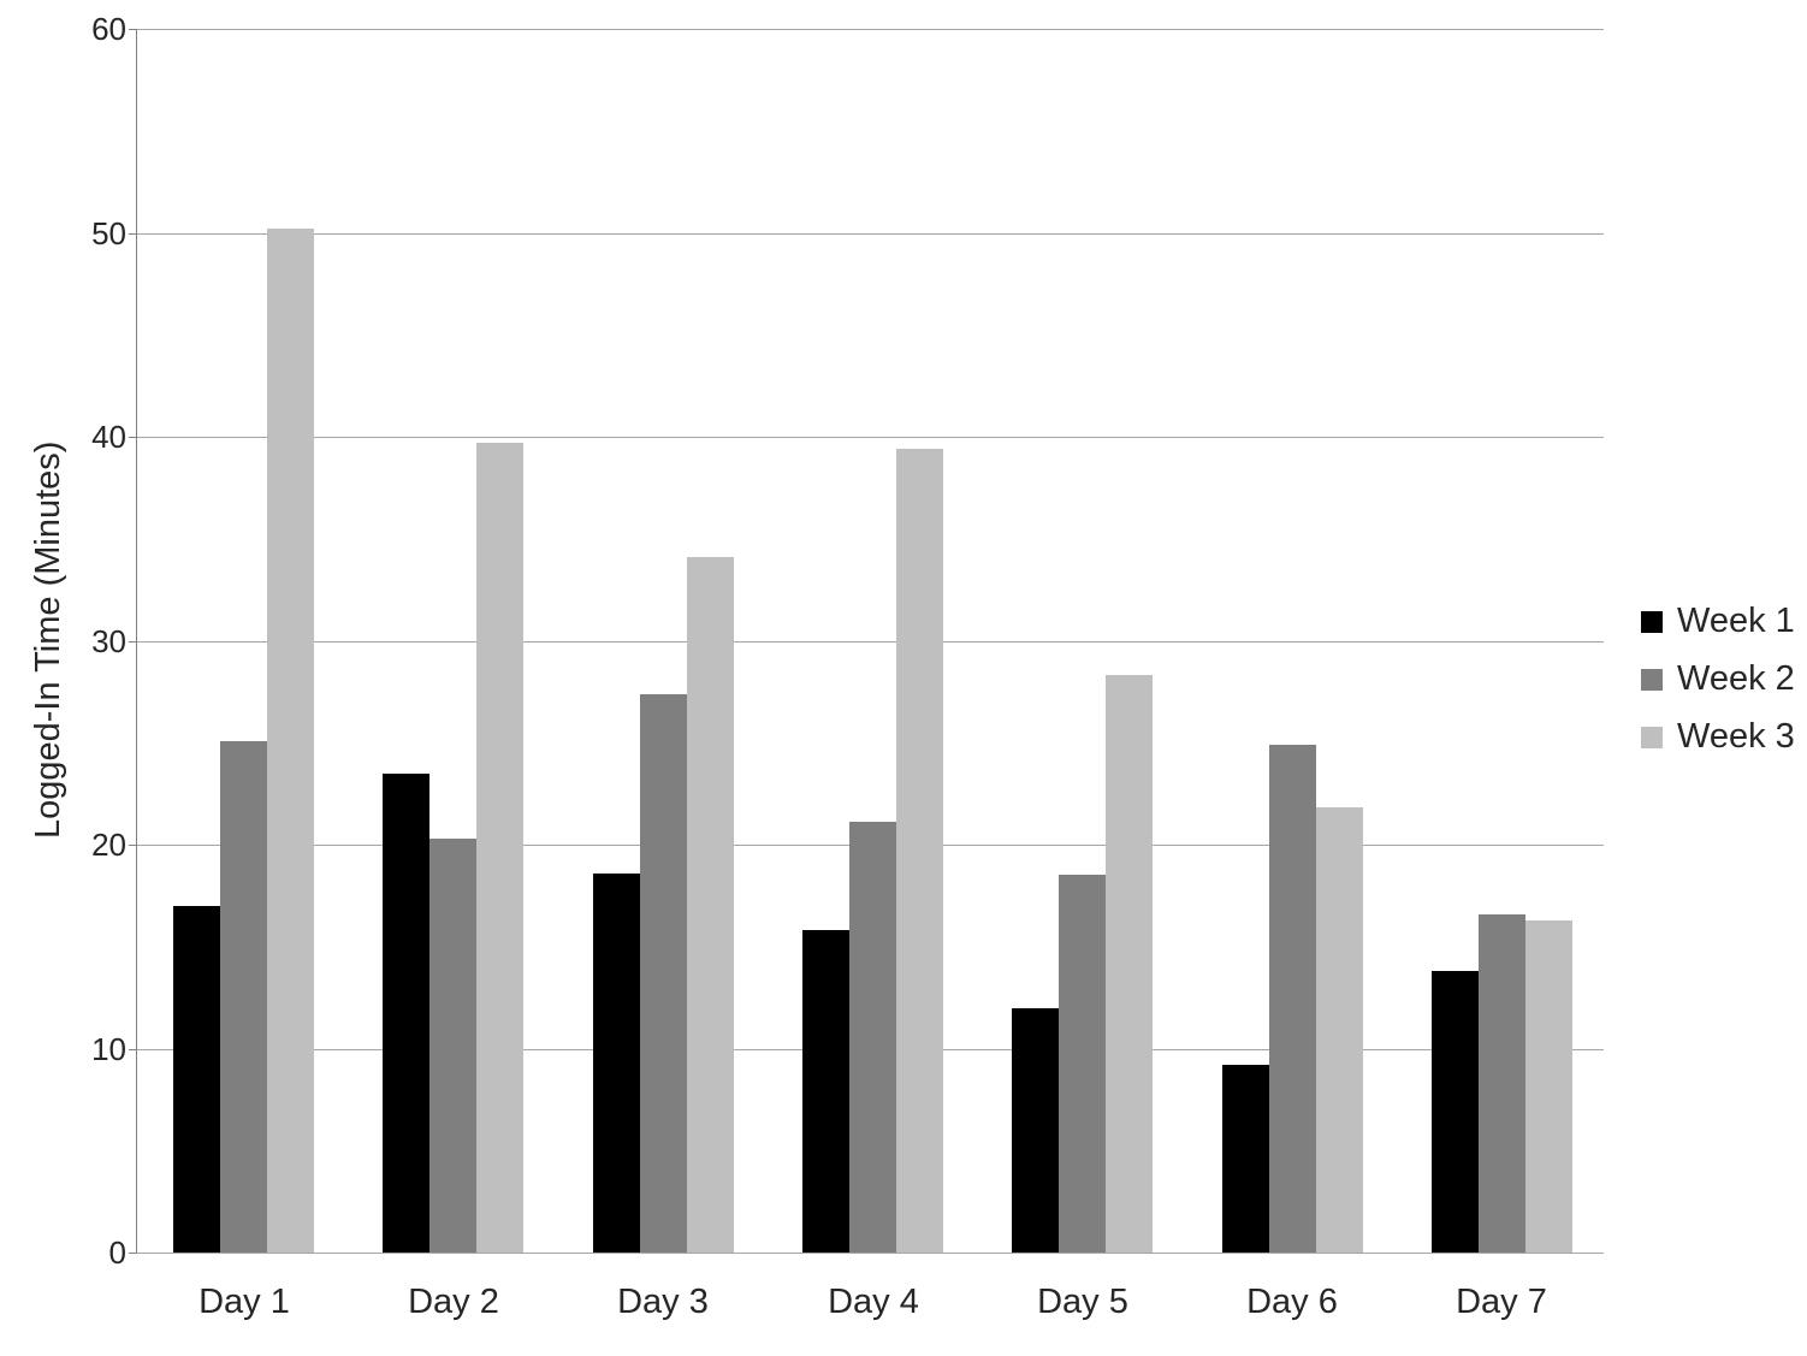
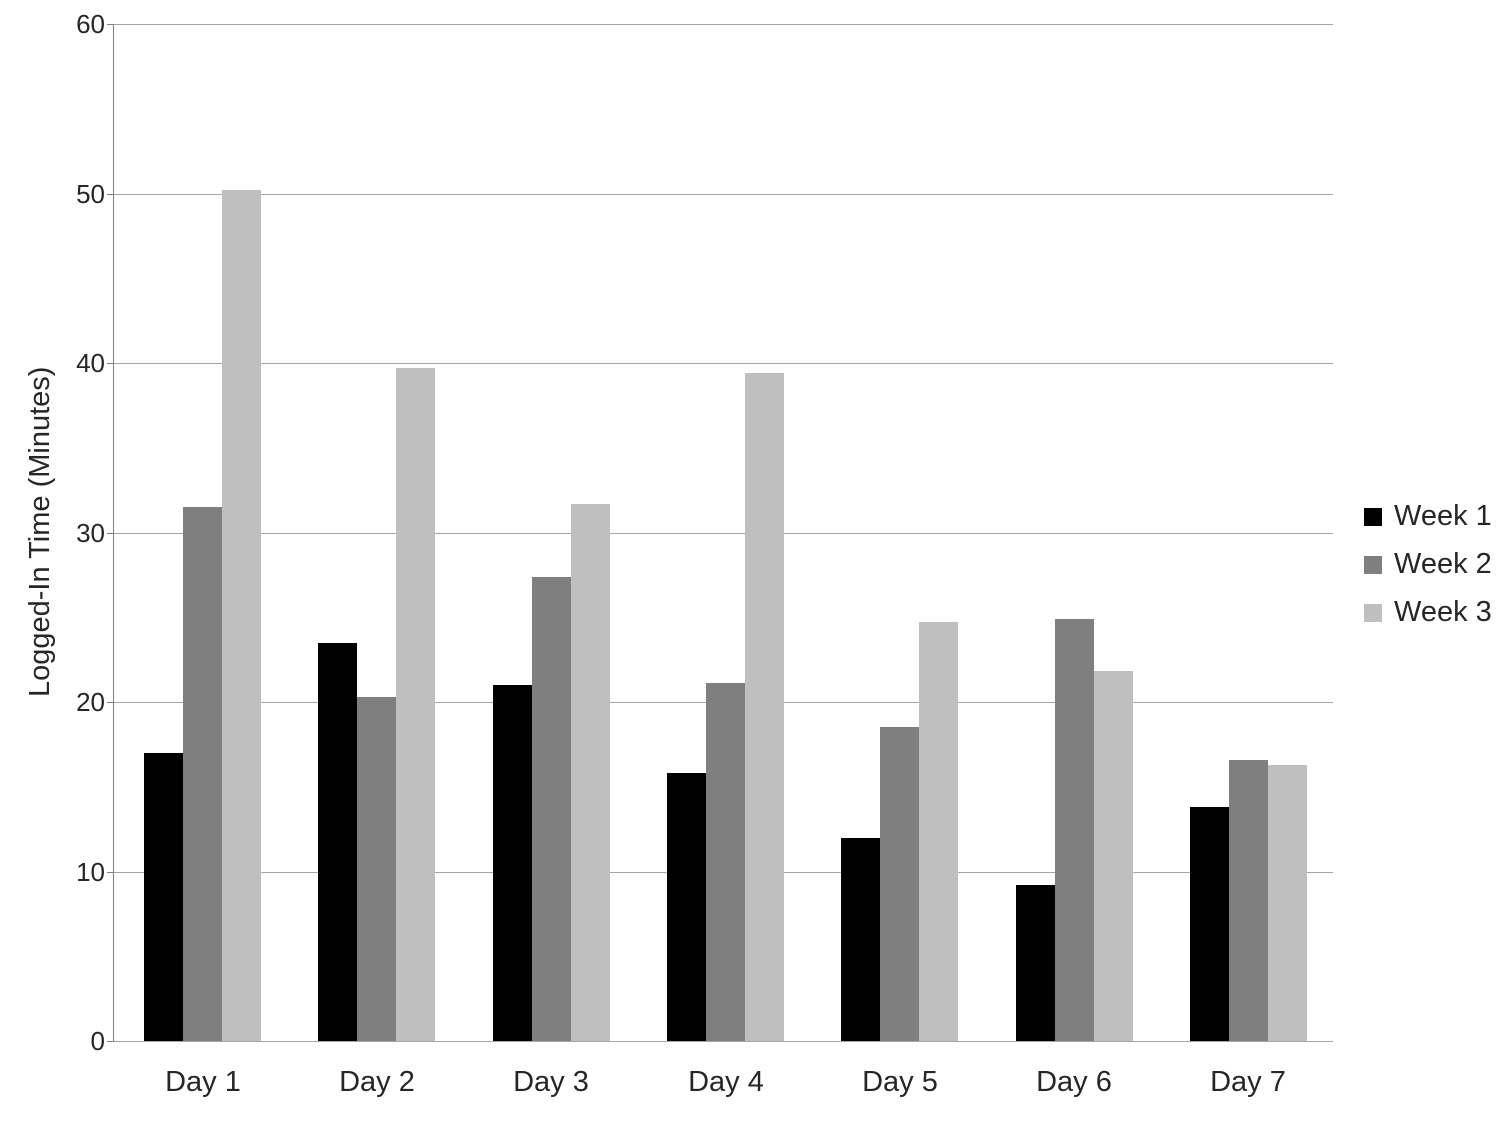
Week 2/Day 1: 25.1 -> 31.5
Week 1/Day 3: 18.6 -> 21.0
Week 3/Day 3: 34.1 -> 31.7
Week 3/Day 5: 28.3 -> 24.7
